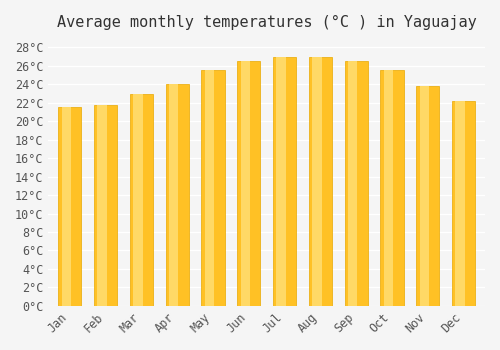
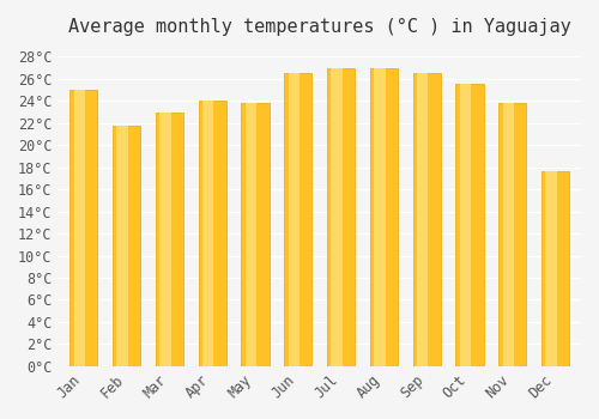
Jan: 21.5°C -> 25.0°C
May: 25.5°C -> 23.8°C
Dec: 22.2°C -> 17.6°C
